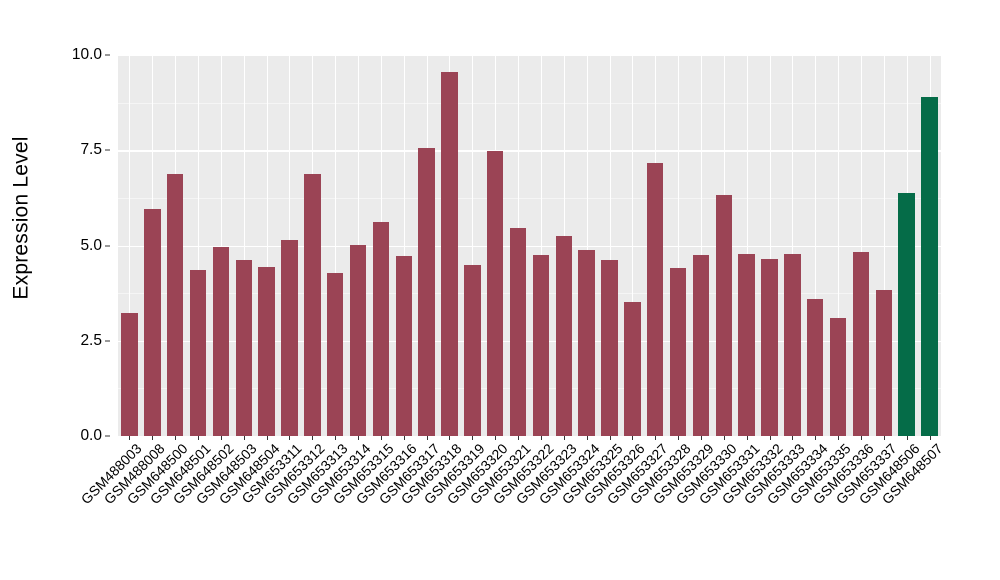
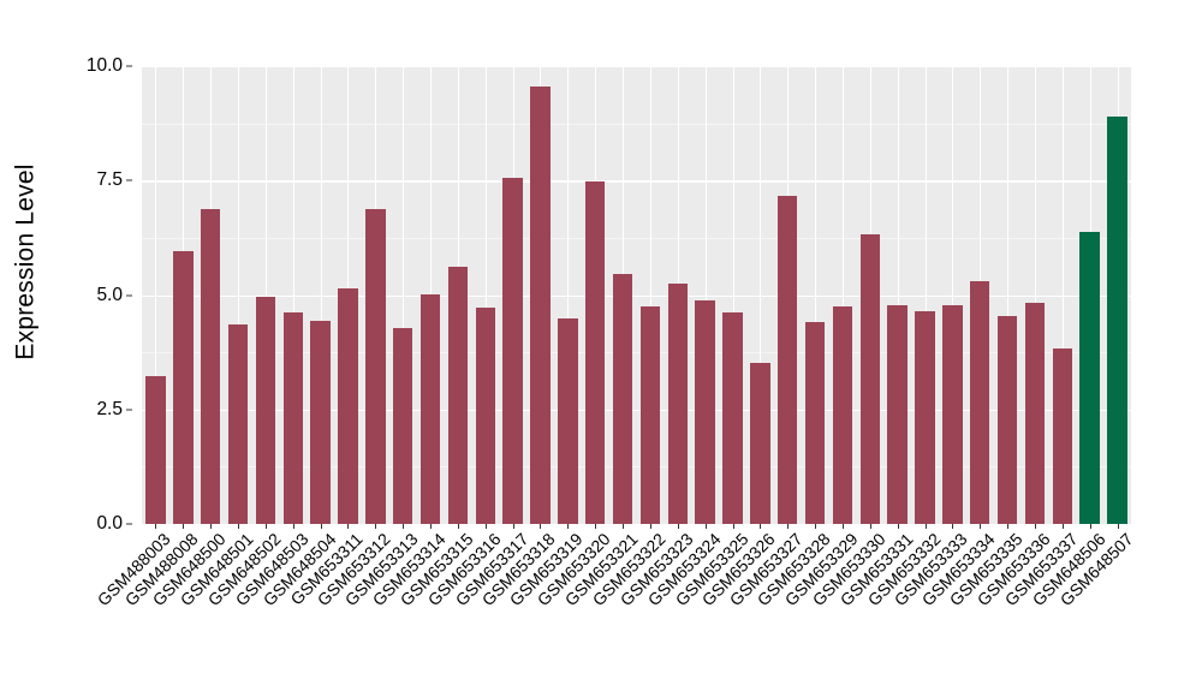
GSM653334: 3.6 -> 5.3
GSM653335: 3.1 -> 4.5
